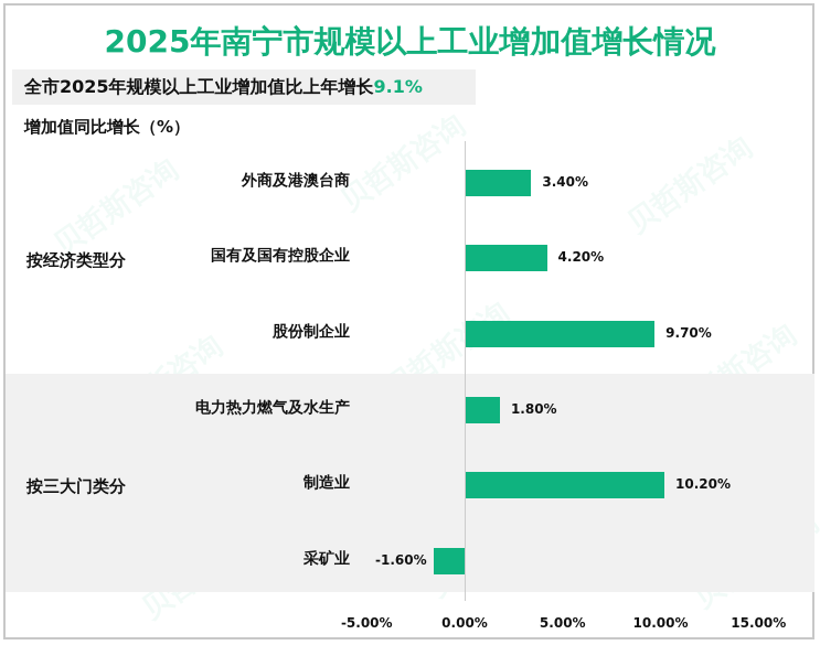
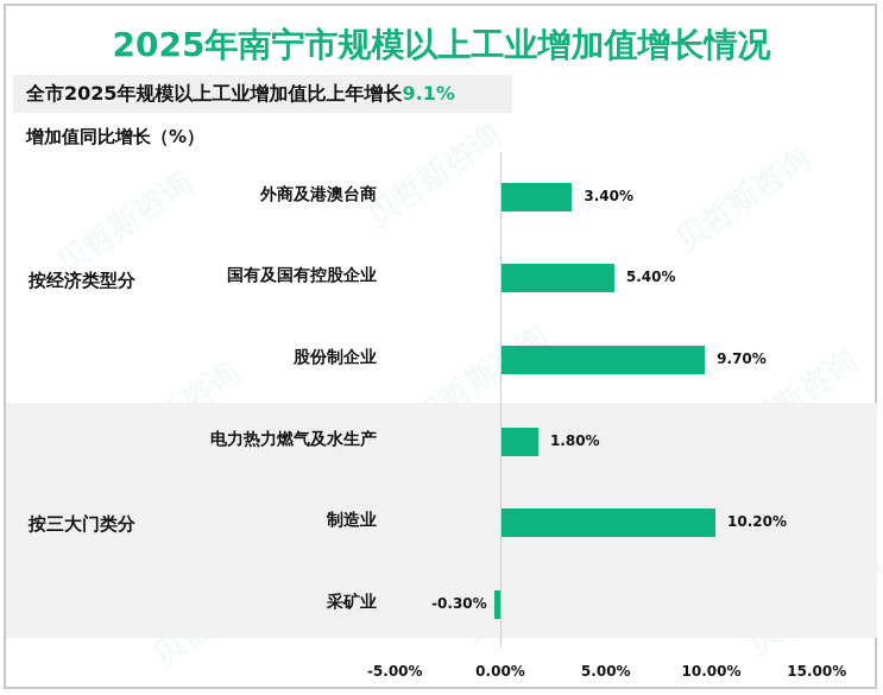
国有及国有控股企业: 4.20% -> 5.40%
采矿业: -1.60% -> -0.30%
